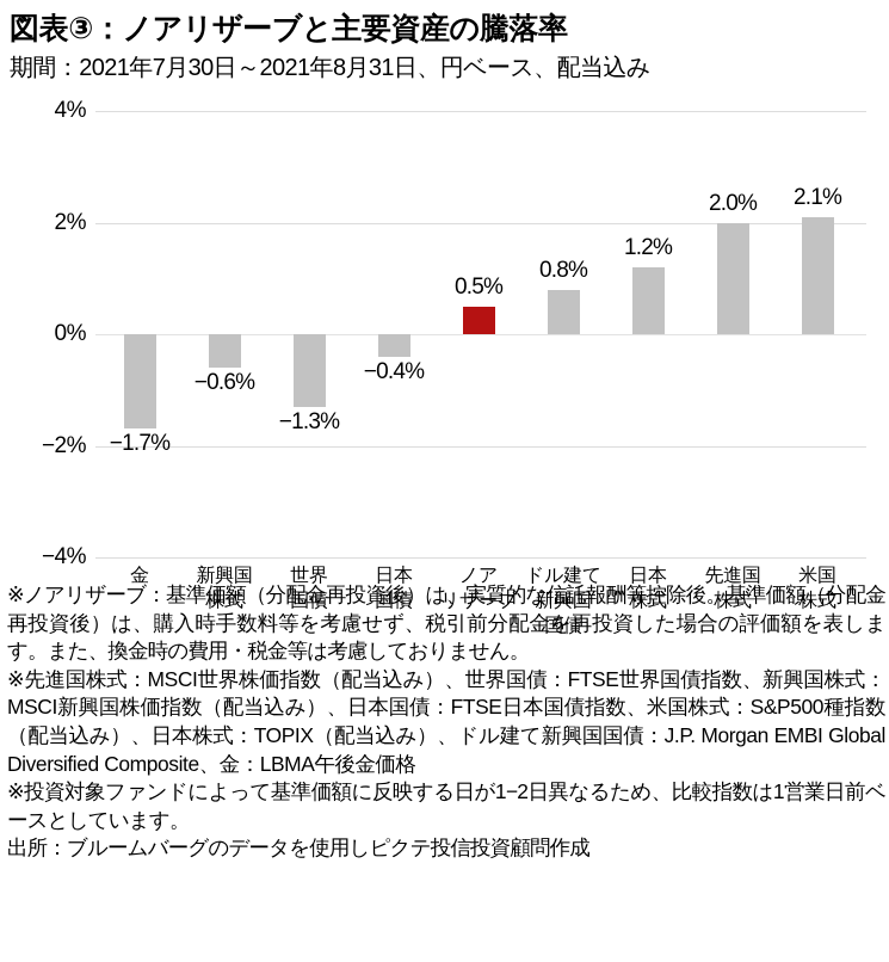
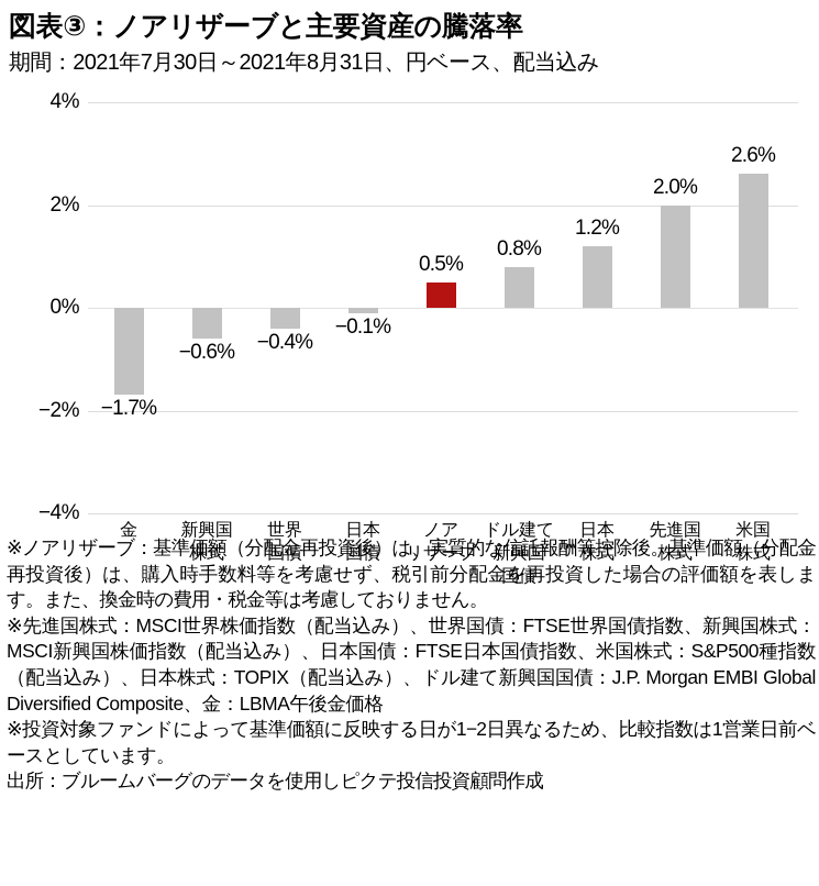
世界 国債: −1.3% -> −0.4%
日本 国債: −0.4% -> −0.1%
米国 株式: 2.1% -> 2.6%
